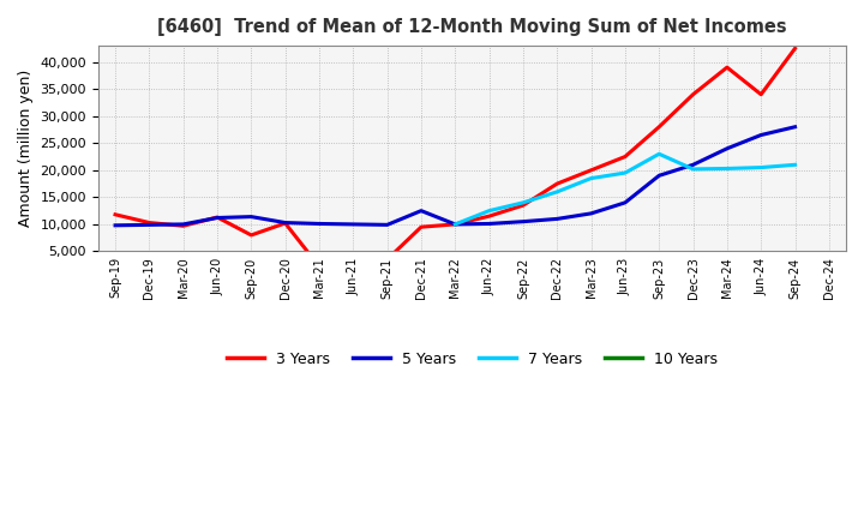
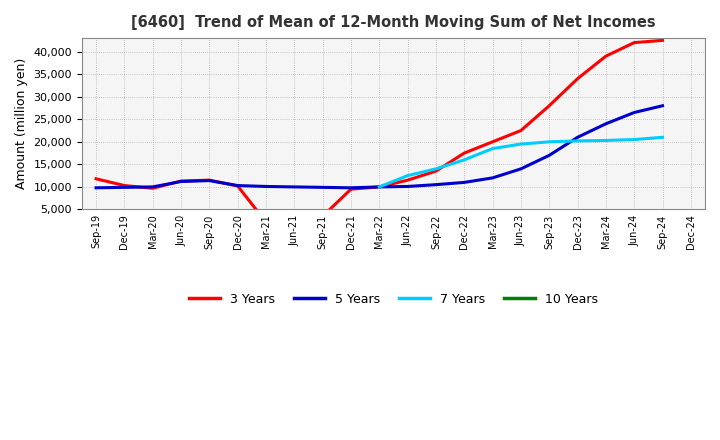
3 Years/Sep-20: 8,000 -> 11,500
5 Years/Dec-21: 12,500 -> 9,800
5 Years/Sep-23: 19,000 -> 17,000
7 Years/Sep-23: 23,000 -> 20,000
3 Years/Jun-24: 34,000 -> 42,000
